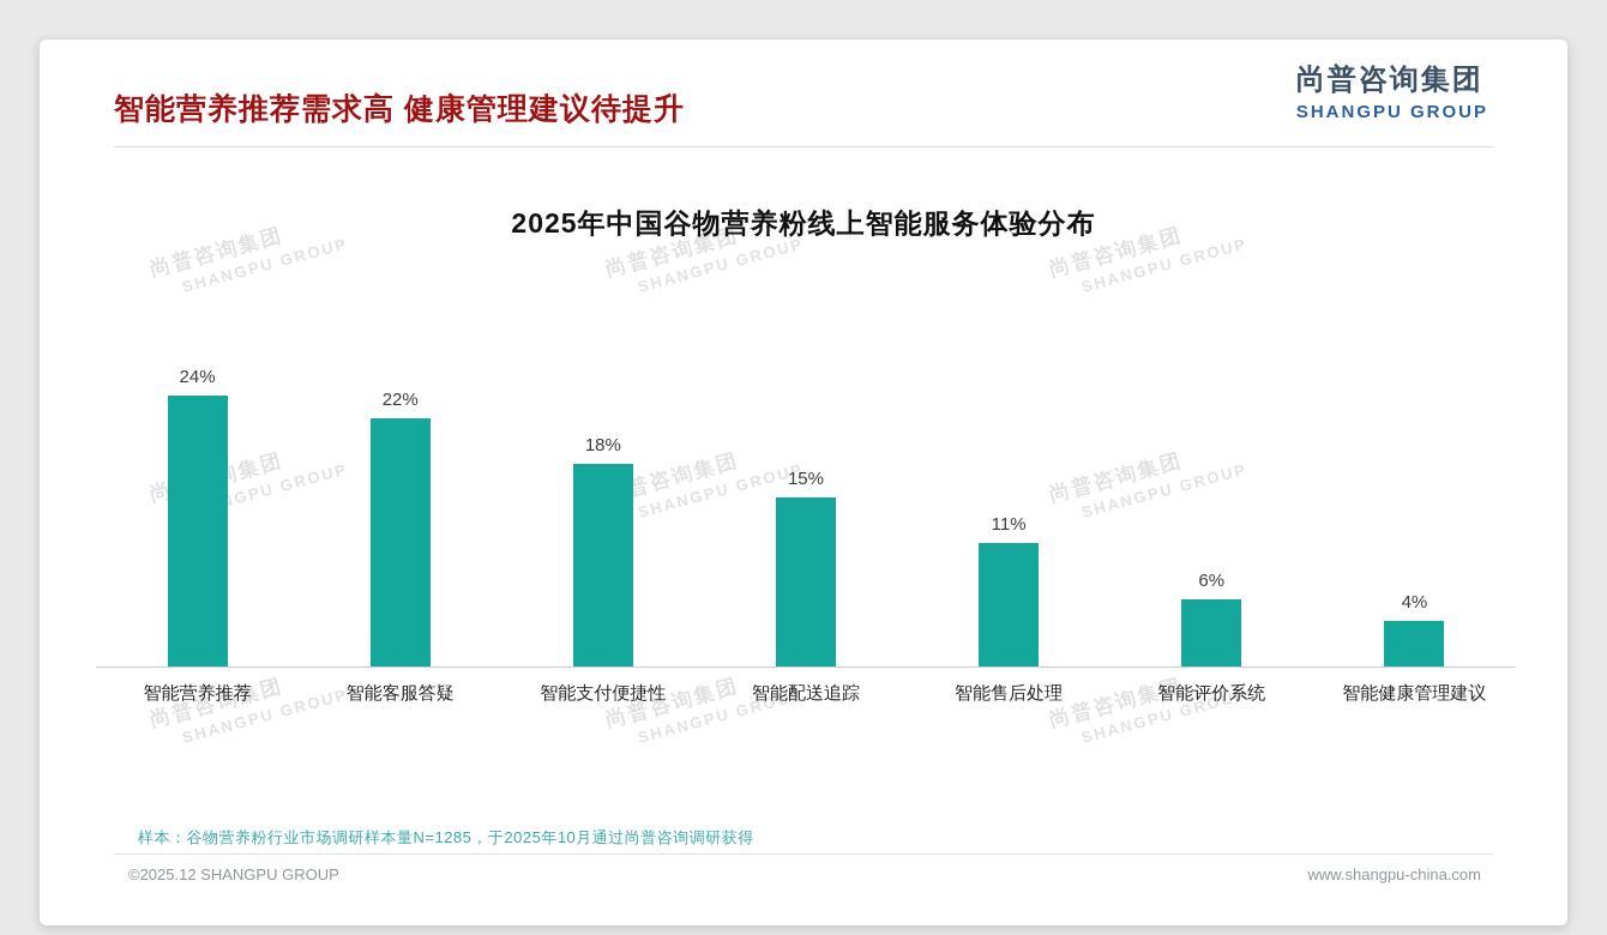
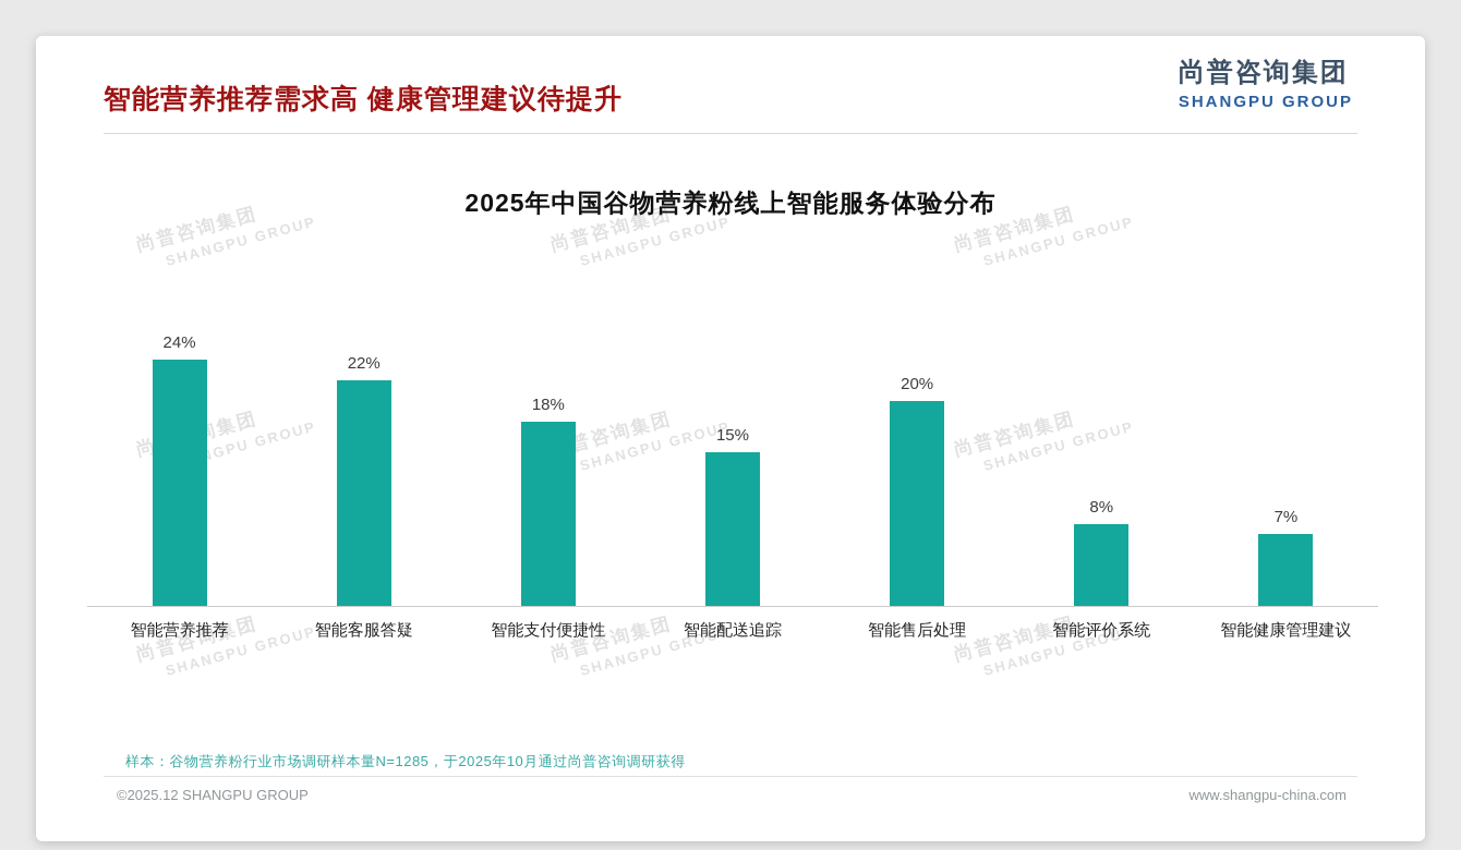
智能售后处理: 11% -> 20%
智能评价系统: 6% -> 8%
智能健康管理建议: 4% -> 7%
